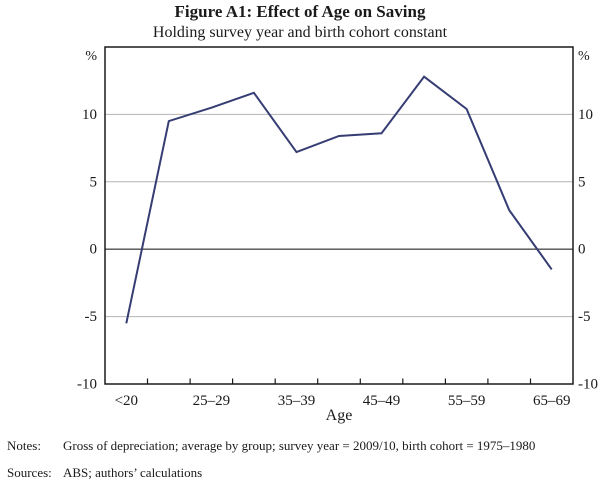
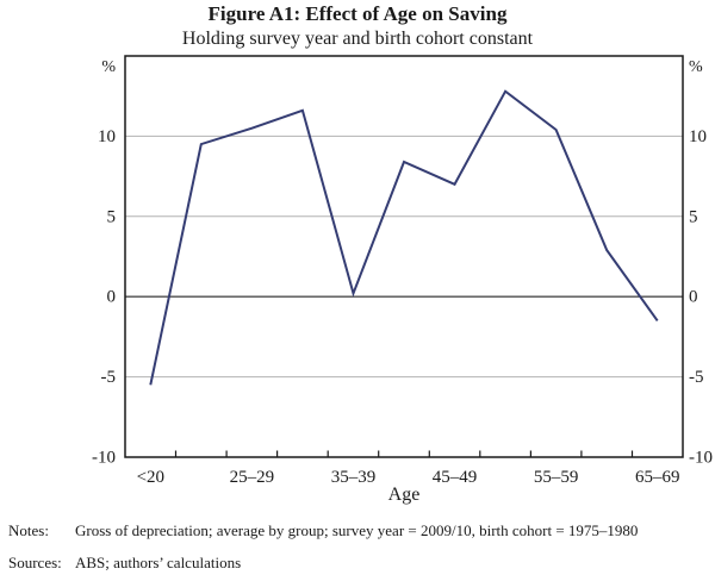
35–39: 7.2 -> 0.2
45–49: 8.6 -> 7.0
